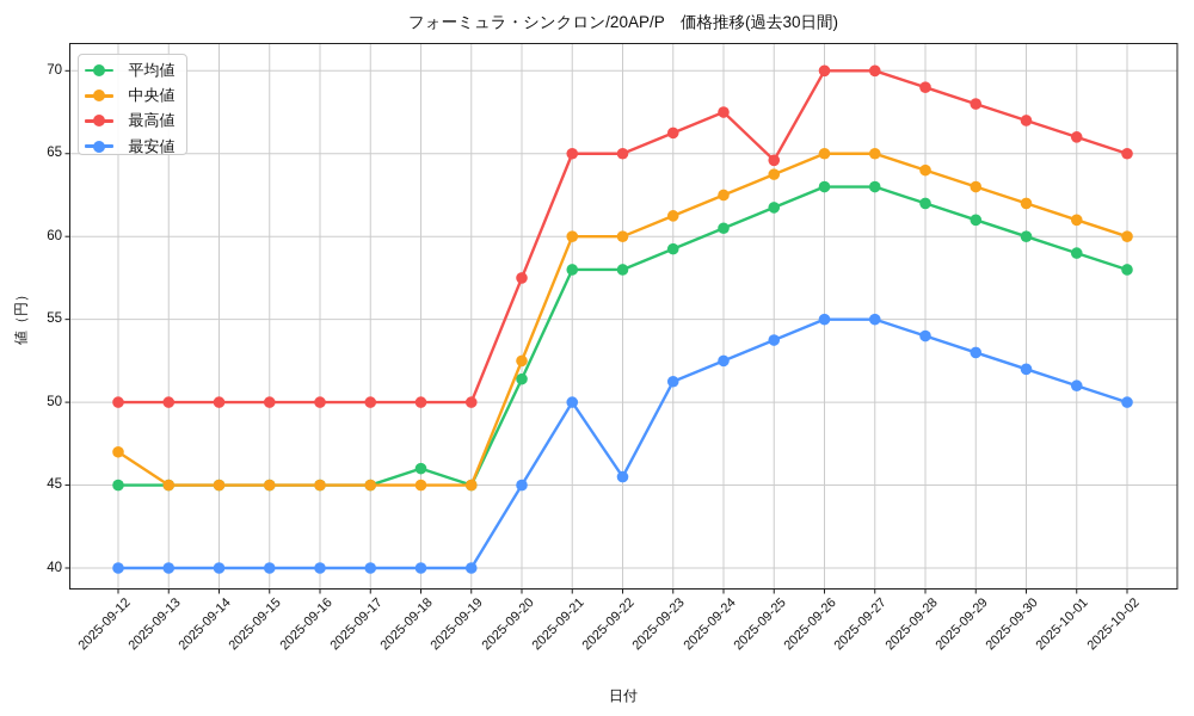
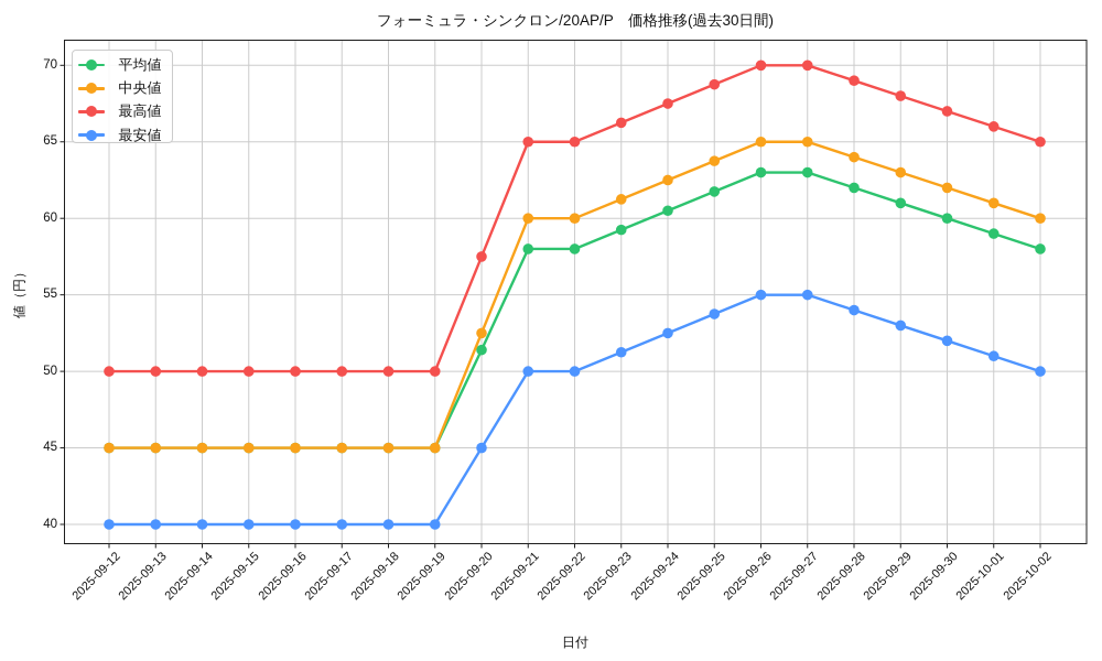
中央値/2025-09-12: 47.0 -> 45.0
平均値/2025-09-18: 46.0 -> 45.0
最安値/2025-09-22: 45.5 -> 50.0
最高値/2025-09-25: 64.6 -> 68.8
